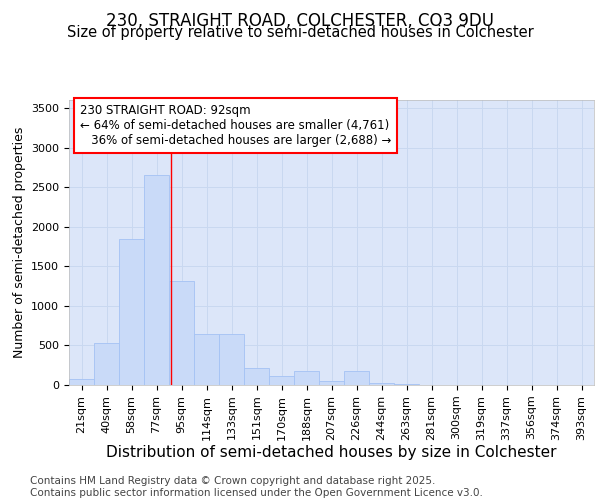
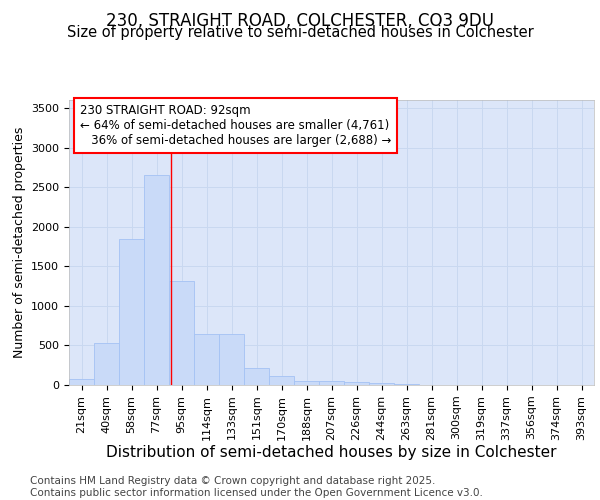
188sqm: 180 -> 60
226sqm: 180 -> 40
